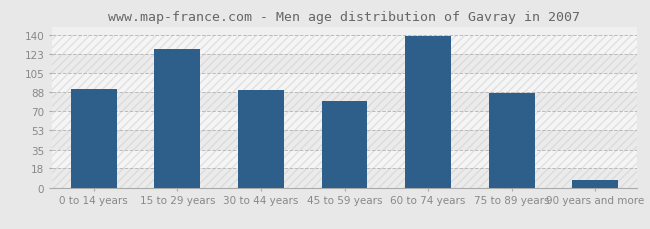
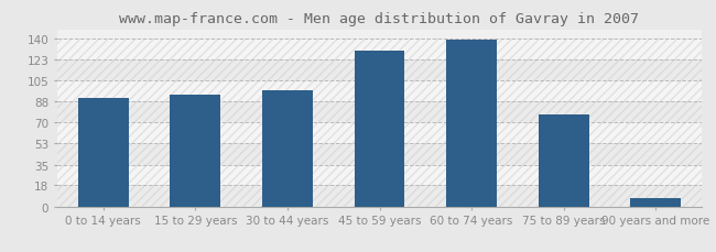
15 to 29 years: 127 -> 93
30 to 44 years: 90 -> 97
45 to 59 years: 80 -> 130
75 to 89 years: 87 -> 77
